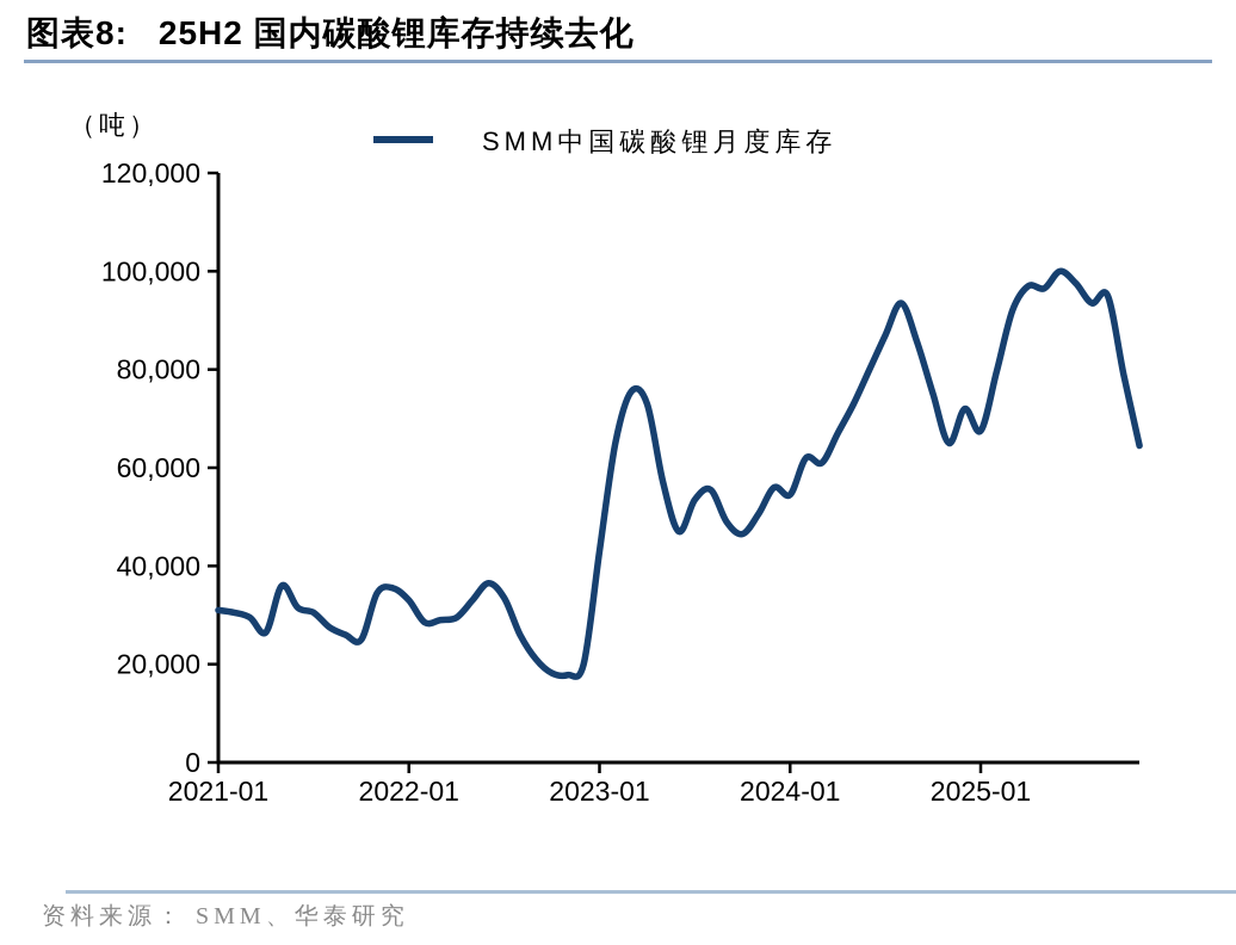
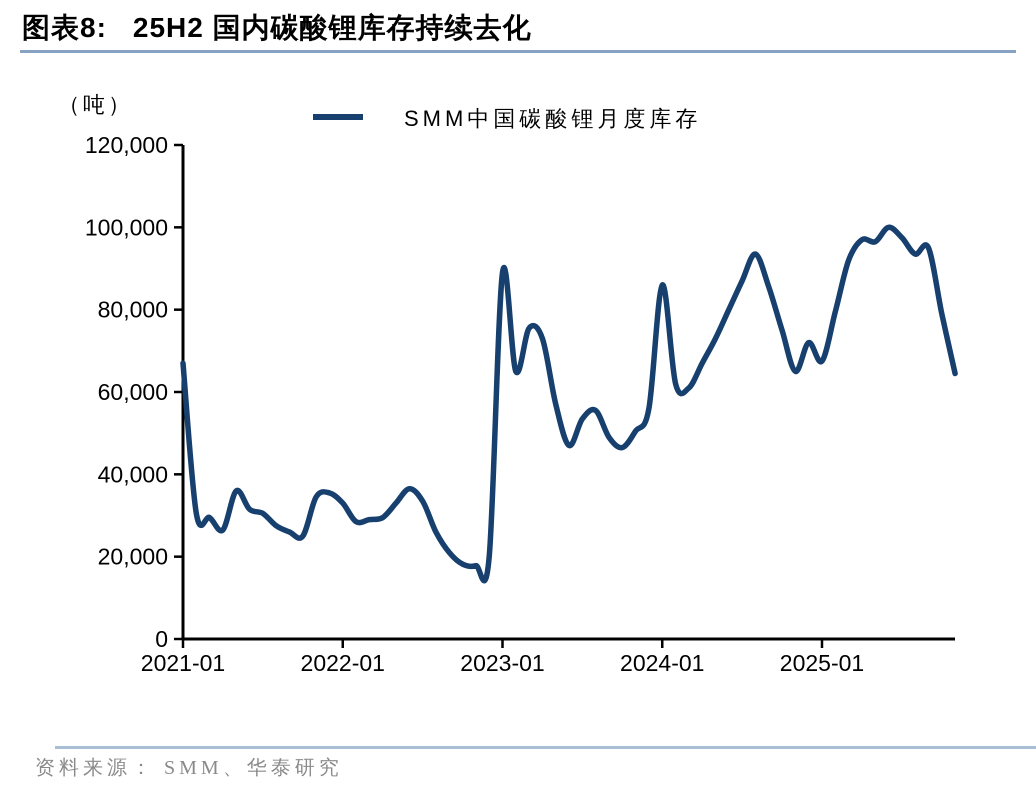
2021-01: 31000 -> 67000
2023-01: 43000 -> 89000
2024-01: 54000 -> 86000
